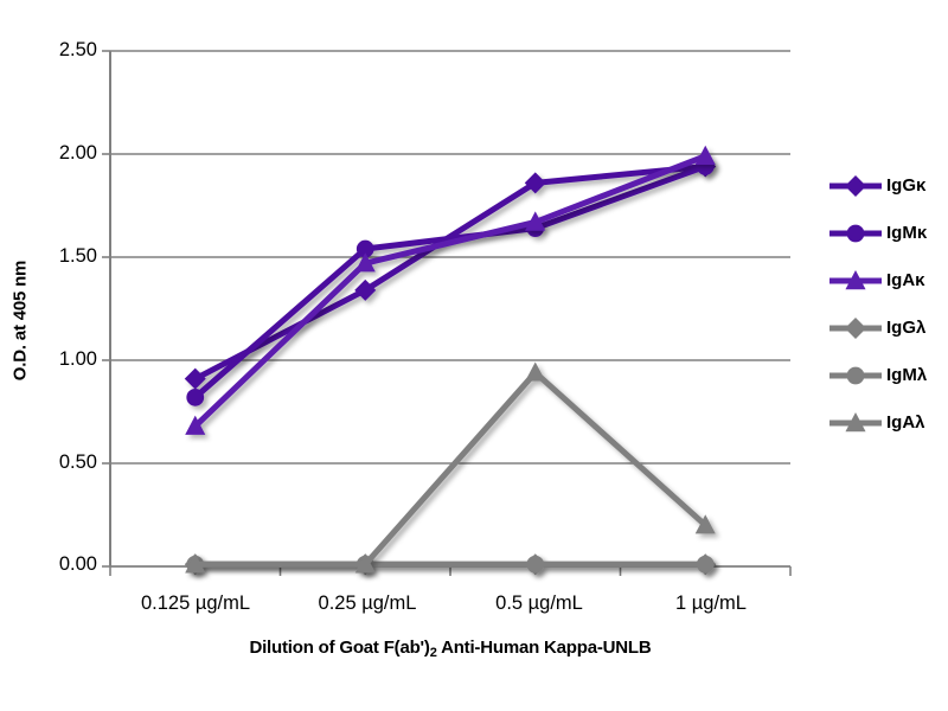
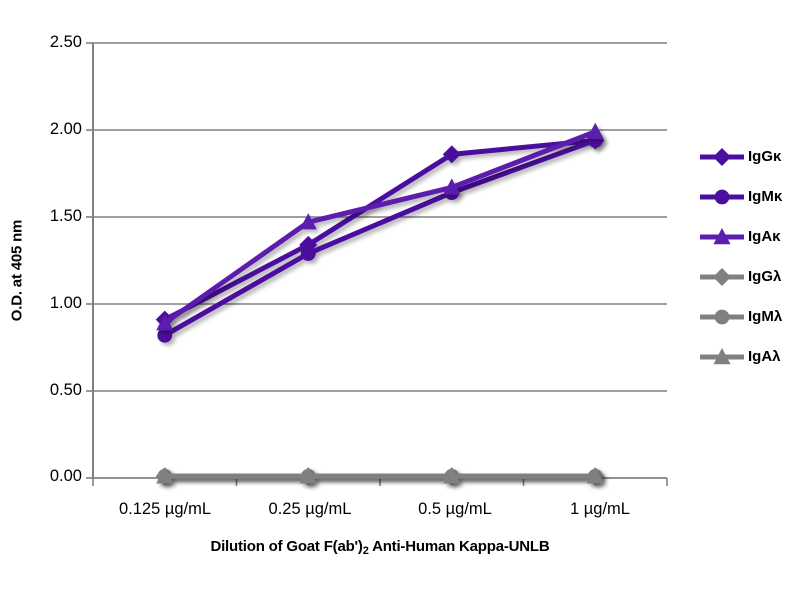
IgAκ/0.125 µg/mL: 0.68 -> 0.89
IgMκ/0.25 µg/mL: 1.54 -> 1.29
IgAλ/0.5 µg/mL: 0.94 -> 0.01
IgAλ/1 µg/mL: 0.20 -> 0.01
